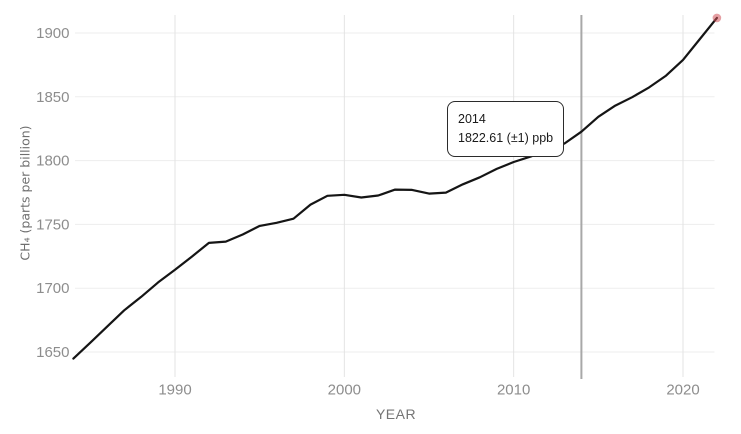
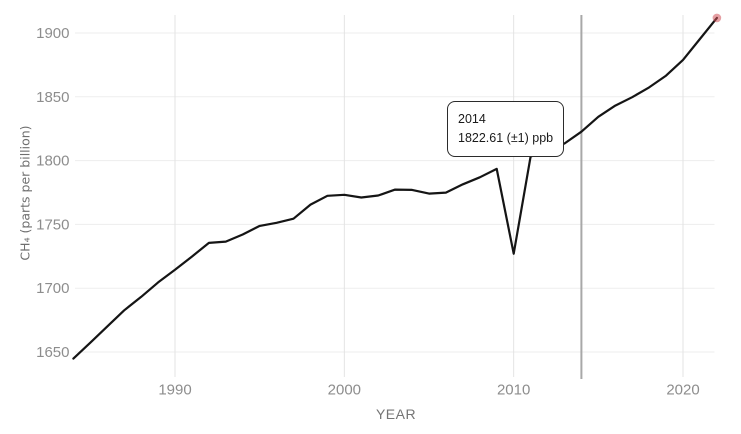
2010: 1799 -> 1727
